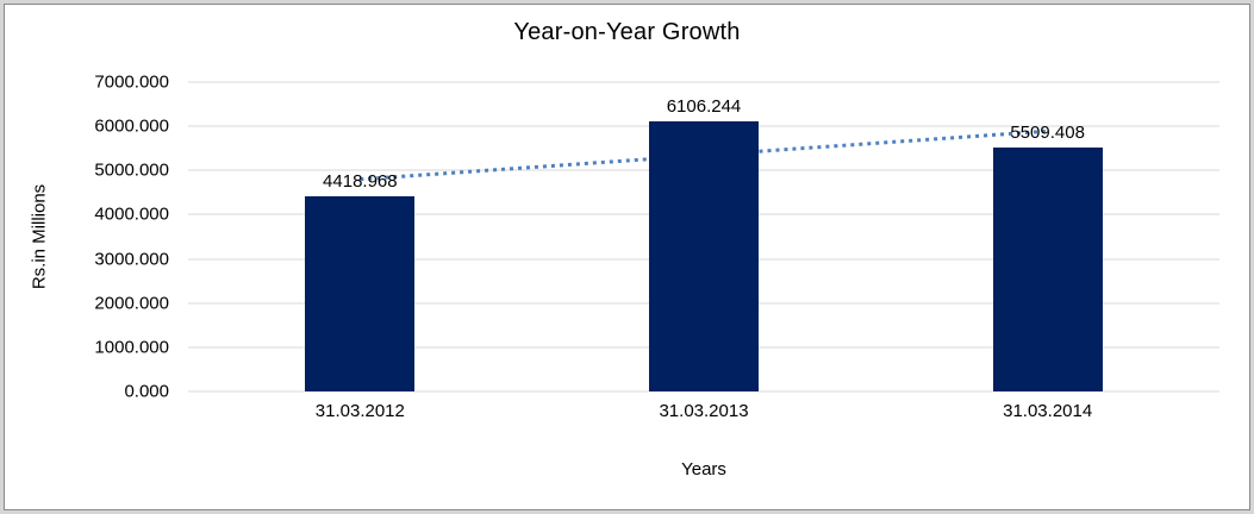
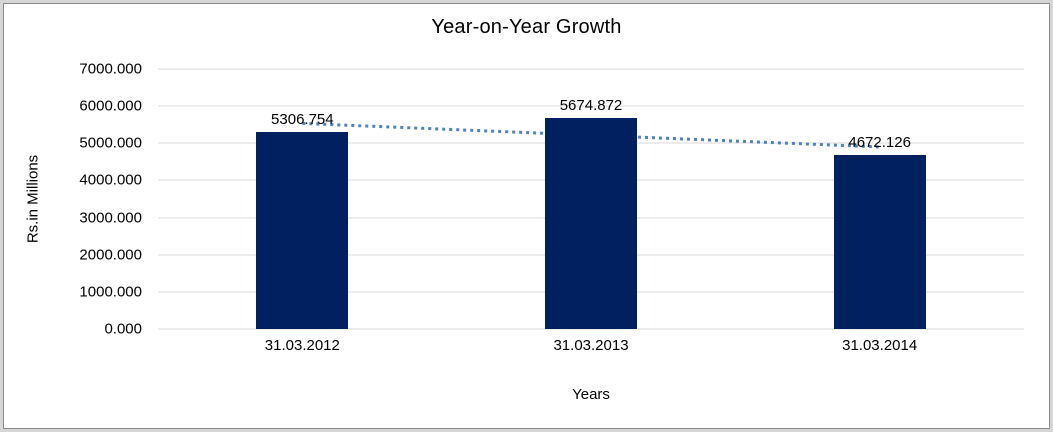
31.03.2012: 4418.968 -> 5306.754
31.03.2013: 6106.244 -> 5674.872
31.03.2014: 5509.408 -> 4672.126
